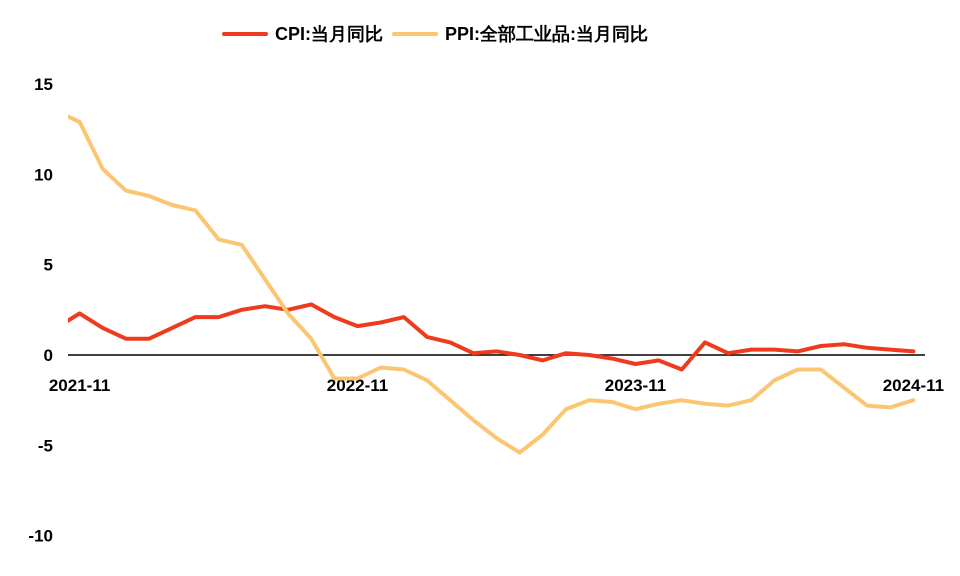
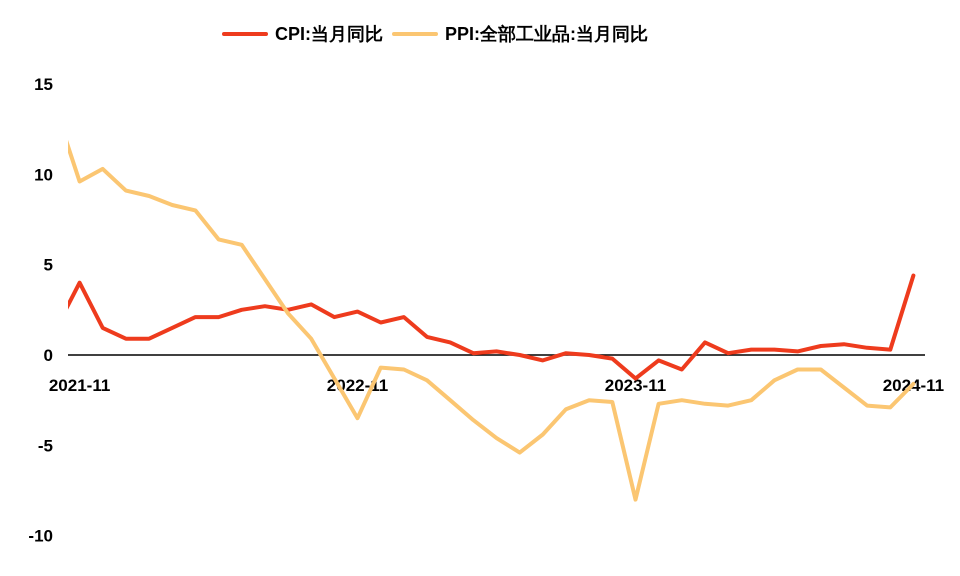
CPI:当月同比/2021-11: 2.3 -> 4.0
PPI:全部工业品:当月同比/2021-11: 12.9 -> 9.6
CPI:当月同比/2022-11: 1.6 -> 2.4
PPI:全部工业品:当月同比/2022-11: -1.3 -> -3.5
CPI:当月同比/2023-11: -0.5 -> -1.3
PPI:全部工业品:当月同比/2023-11: -3.0 -> -8.0
CPI:当月同比/2024-11: 0.2 -> 4.4
PPI:全部工业品:当月同比/2024-11: -2.5 -> -1.6
